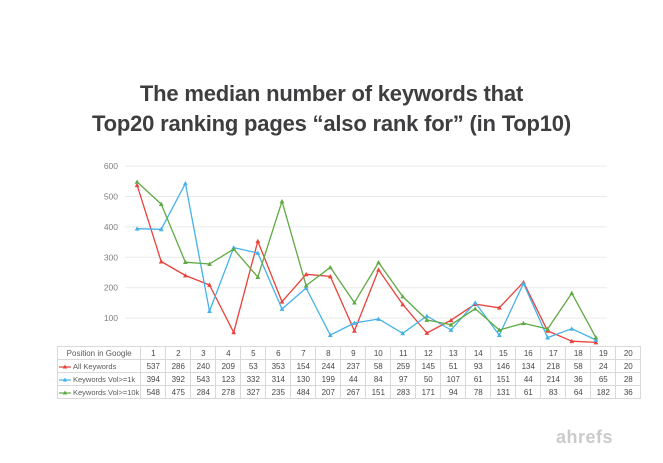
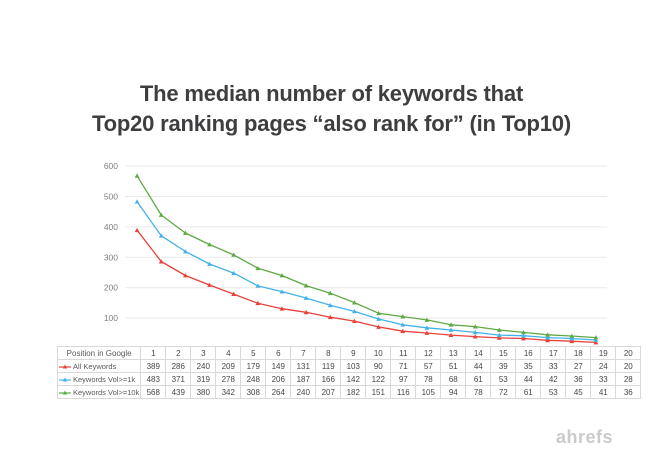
All Keywords/1: 537 -> 389
Keywords Vol>=1k/1: 394 -> 483
Keywords Vol>=10k/1: 548 -> 568
Keywords Vol>=1k/2: 392 -> 371
Keywords Vol>=10k/2: 475 -> 439
Keywords Vol>=1k/3: 543 -> 319
Keywords Vol>=10k/3: 284 -> 380
Keywords Vol>=1k/4: 123 -> 278
Keywords Vol>=10k/4: 278 -> 342
All Keywords/5: 53 -> 179
Keywords Vol>=1k/5: 332 -> 248
Keywords Vol>=10k/5: 327 -> 308
All Keywords/6: 353 -> 149
Keywords Vol>=1k/6: 314 -> 206
Keywords Vol>=10k/6: 235 -> 264
All Keywords/7: 154 -> 131
Keywords Vol>=1k/7: 130 -> 187
Keywords Vol>=10k/7: 484 -> 240
All Keywords/8: 244 -> 119
Keywords Vol>=1k/8: 199 -> 166
All Keywords/9: 237 -> 103
Keywords Vol>=1k/9: 44 -> 142
Keywords Vol>=10k/9: 267 -> 182
All Keywords/10: 58 -> 90
Keywords Vol>=1k/10: 84 -> 122
All Keywords/11: 259 -> 71
Keywords Vol>=10k/11: 283 -> 116
All Keywords/12: 145 -> 57
Keywords Vol>=1k/12: 50 -> 78
Keywords Vol>=10k/12: 171 -> 105
Keywords Vol>=1k/13: 107 -> 68
All Keywords/14: 93 -> 44
All Keywords/15: 146 -> 39
Keywords Vol>=1k/15: 151 -> 53
Keywords Vol>=10k/15: 131 -> 72
All Keywords/16: 134 -> 35
All Keywords/17: 218 -> 33
Keywords Vol>=1k/17: 214 -> 42
Keywords Vol>=10k/17: 83 -> 53
All Keywords/18: 58 -> 27
Keywords Vol>=10k/18: 64 -> 45
Keywords Vol>=1k/19: 65 -> 33
Keywords Vol>=10k/19: 182 -> 41
